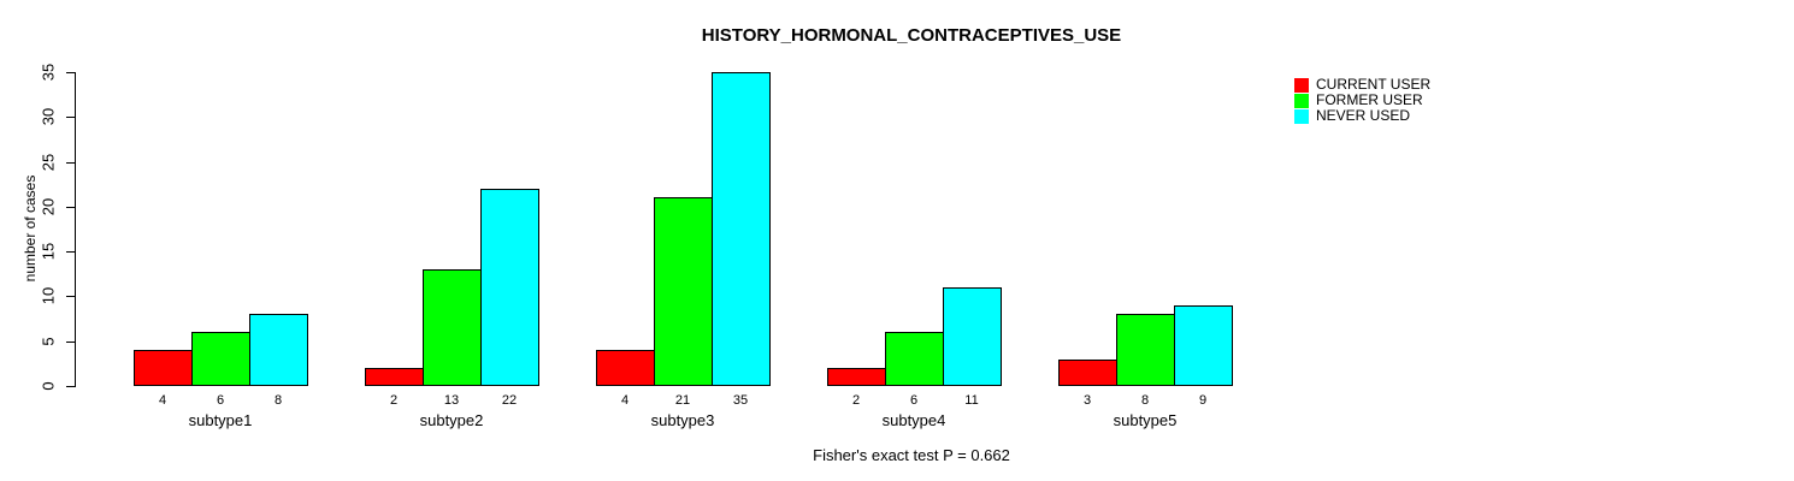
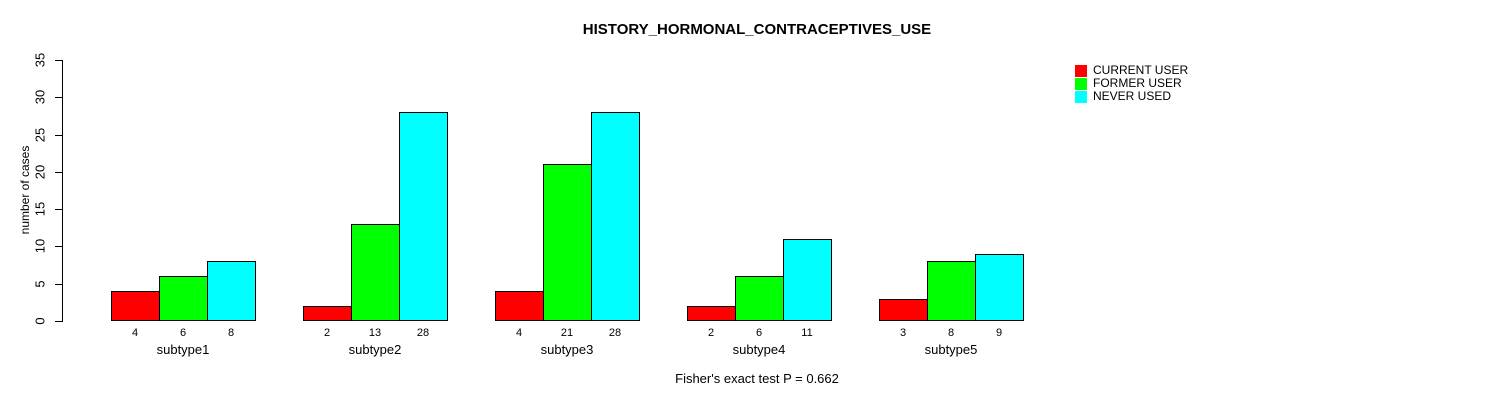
NEVER USED/subtype2: 22 -> 28
NEVER USED/subtype3: 35 -> 28
